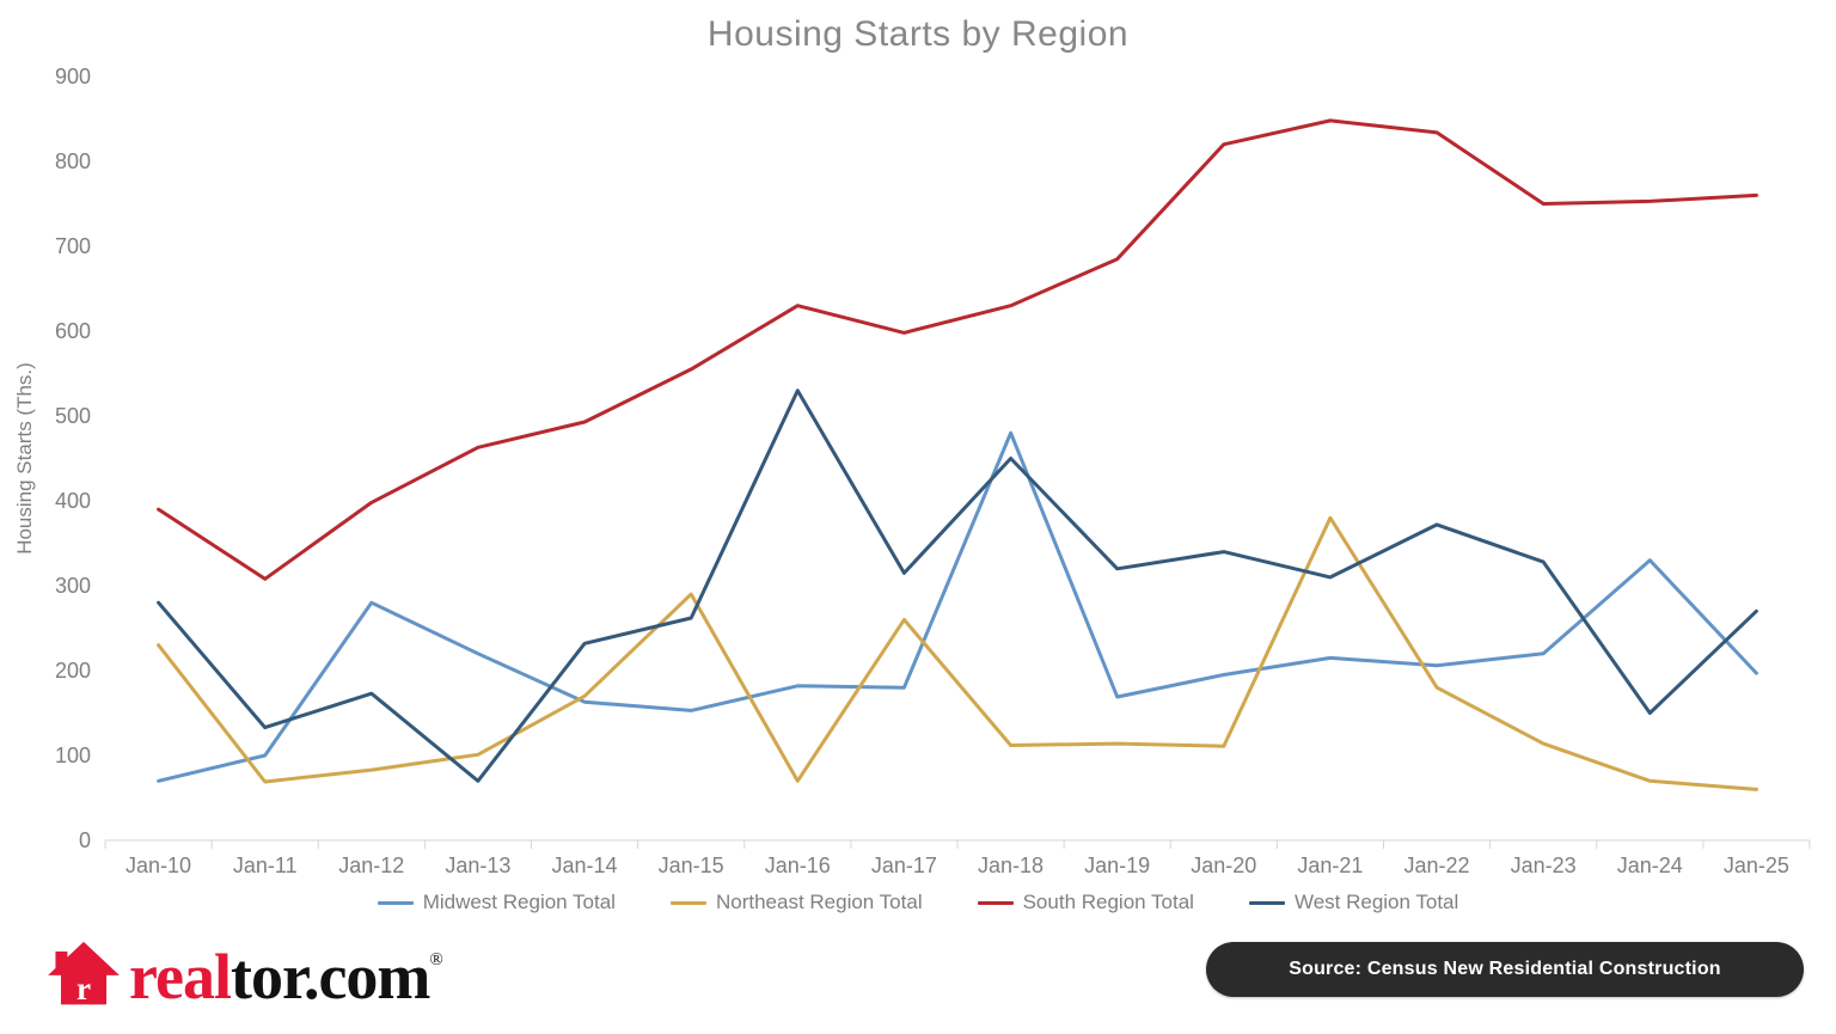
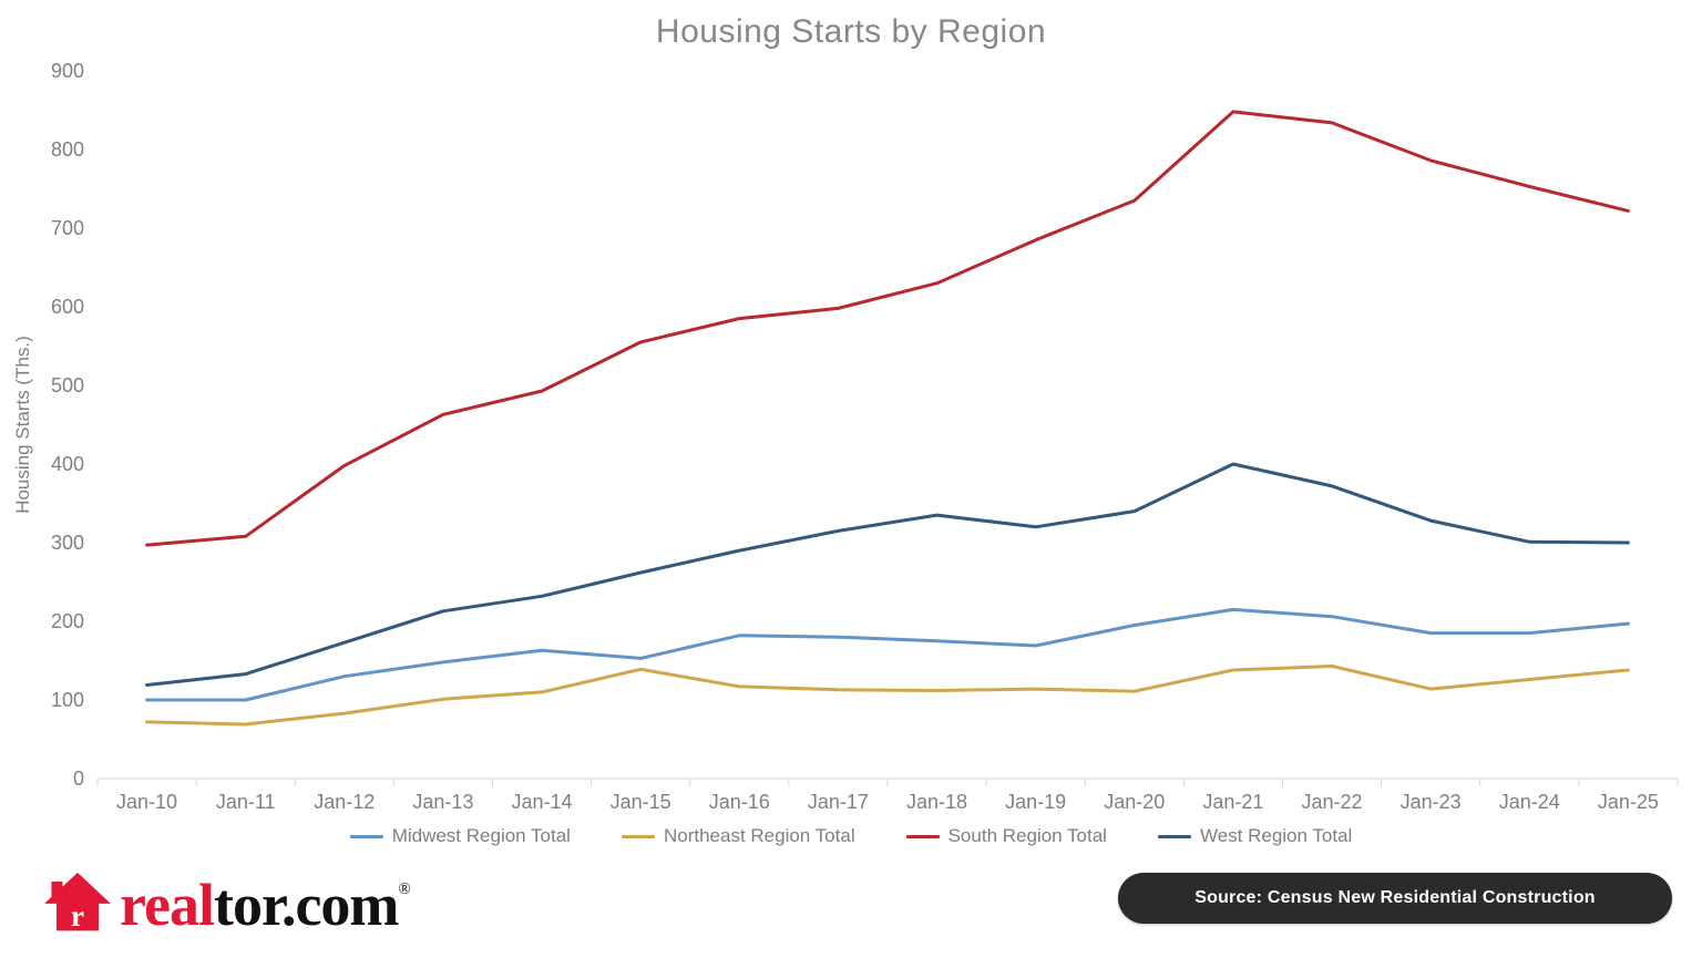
Midwest Region Total/Jan-10: 70 -> 100
Northeast Region Total/Jan-10: 230 -> 70
South Region Total/Jan-10: 390 -> 300
West Region Total/Jan-10: 280 -> 120
Midwest Region Total/Jan-12: 280 -> 130
Midwest Region Total/Jan-13: 220 -> 150
West Region Total/Jan-13: 70 -> 210
Northeast Region Total/Jan-14: 170 -> 110
Northeast Region Total/Jan-15: 290 -> 140
Northeast Region Total/Jan-16: 70 -> 120
South Region Total/Jan-16: 630 -> 580
West Region Total/Jan-16: 530 -> 290
Northeast Region Total/Jan-17: 260 -> 110
Midwest Region Total/Jan-18: 480 -> 180
West Region Total/Jan-18: 450 -> 340
South Region Total/Jan-20: 820 -> 740
Northeast Region Total/Jan-21: 380 -> 140
West Region Total/Jan-21: 310 -> 400
Northeast Region Total/Jan-22: 180 -> 140
Midwest Region Total/Jan-23: 220 -> 180
South Region Total/Jan-23: 750 -> 790
Midwest Region Total/Jan-24: 330 -> 180
Northeast Region Total/Jan-24: 70 -> 130
West Region Total/Jan-24: 150 -> 300
Northeast Region Total/Jan-25: 60 -> 140
South Region Total/Jan-25: 760 -> 720
West Region Total/Jan-25: 270 -> 300
